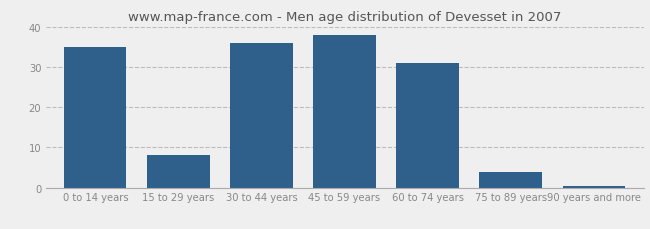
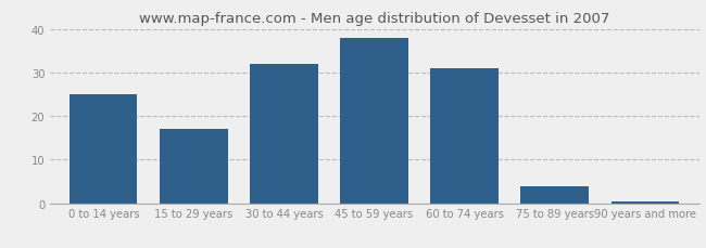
0 to 14 years: 35.0 -> 25.0
15 to 29 years: 8.0 -> 17.0
30 to 44 years: 36.0 -> 32.0
